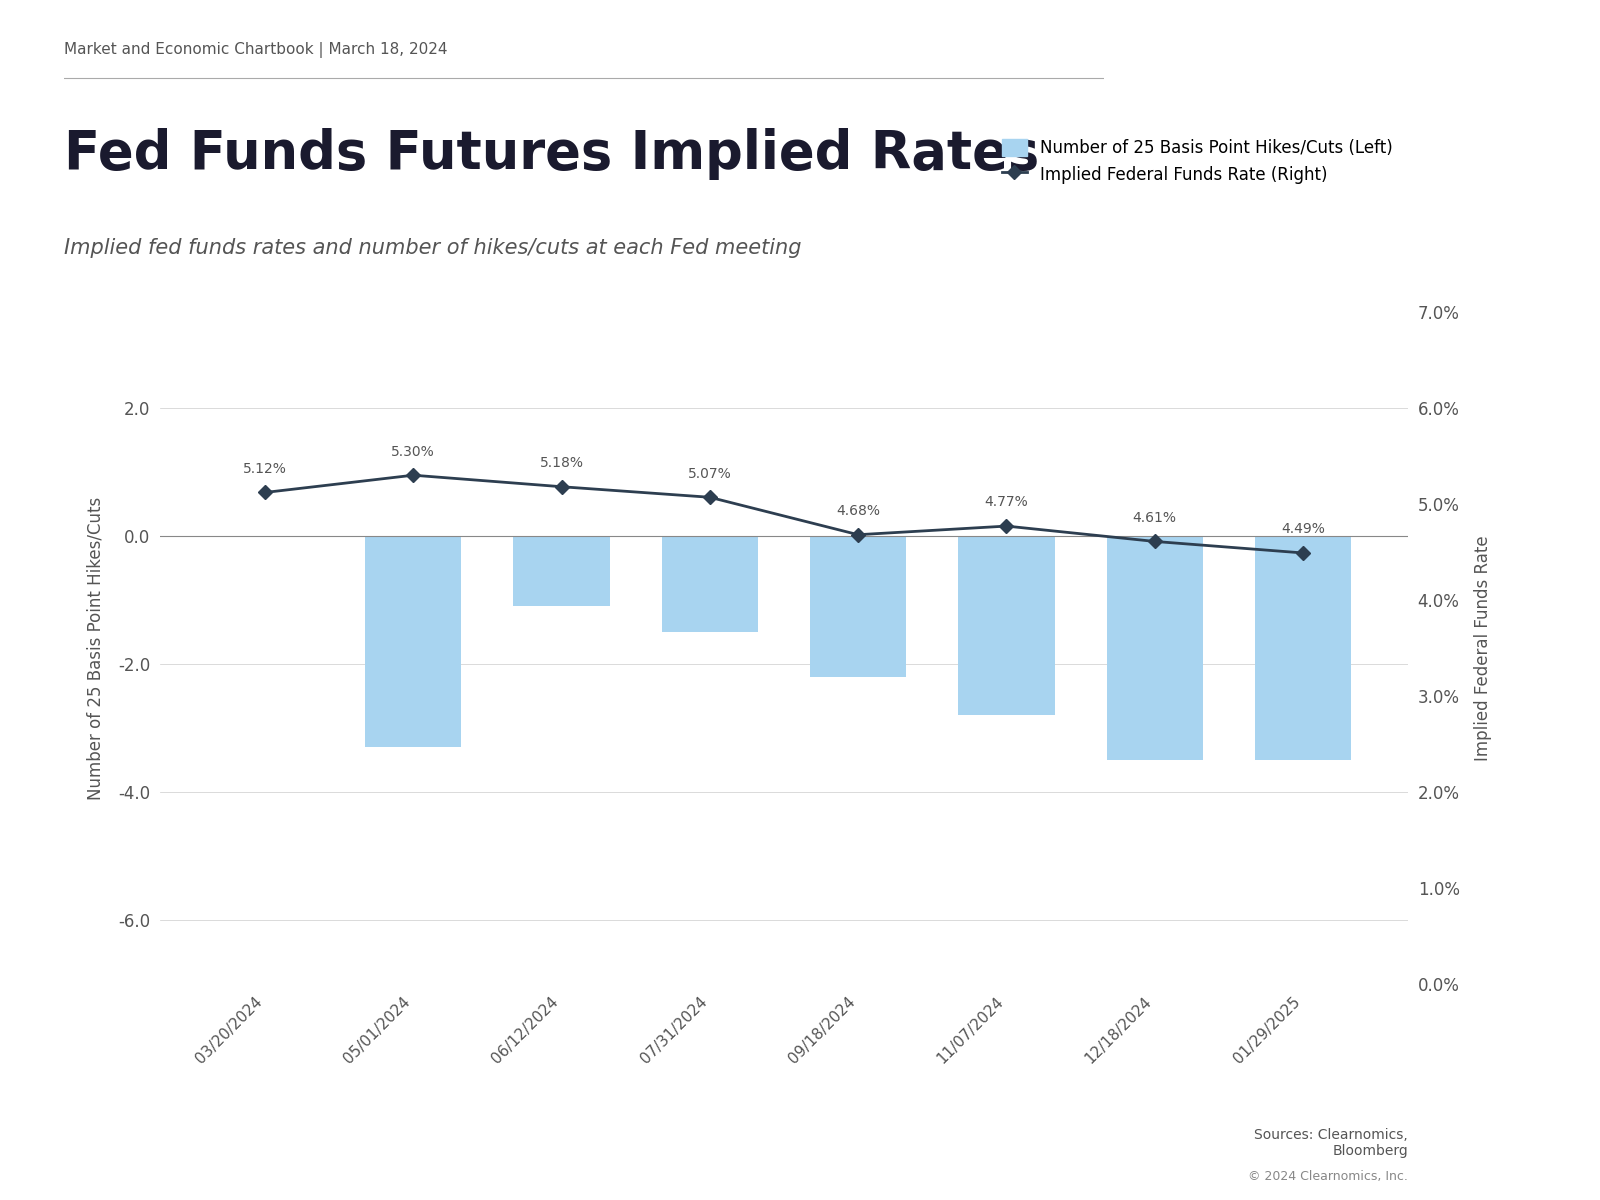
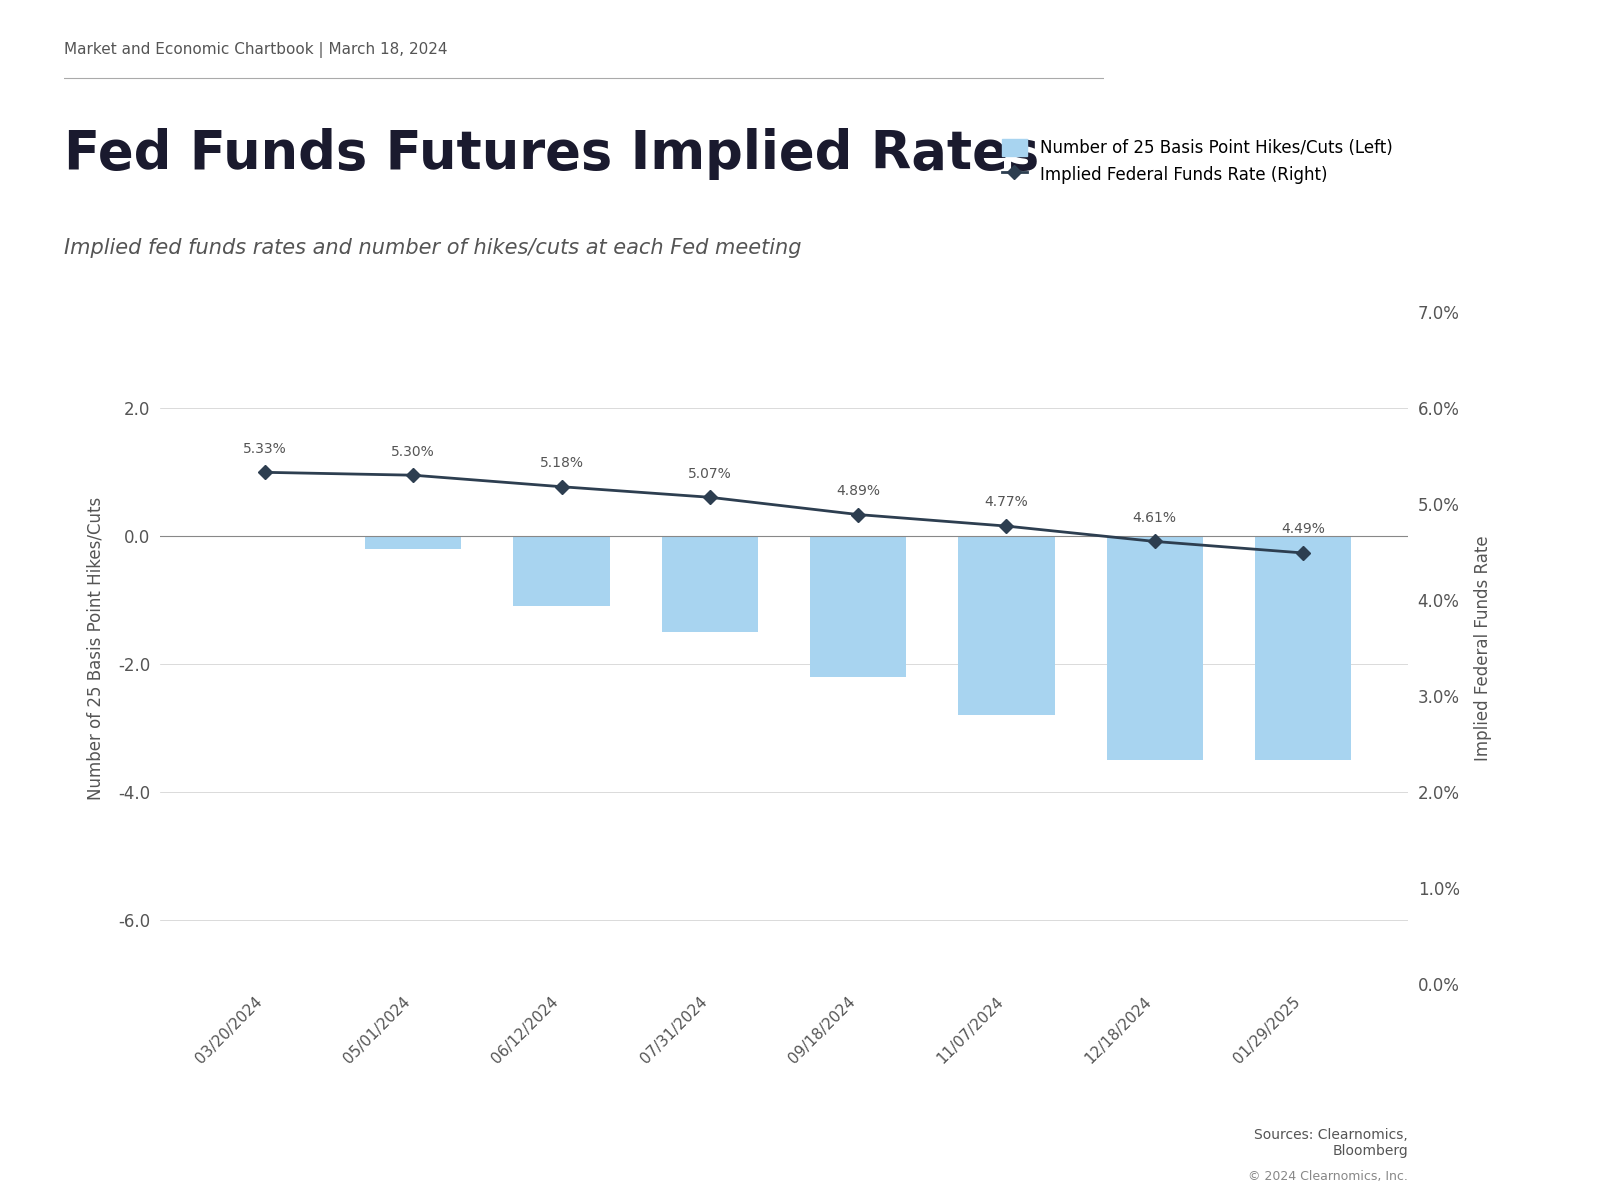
Implied Federal Funds Rate (Right)/03/20/2024: 5.12% -> 5.33%
Number of 25 Basis Point Hikes/Cuts (Left)/05/01/2024: -3.3 -> -0.2
Implied Federal Funds Rate (Right)/09/18/2024: 4.68% -> 4.89%
